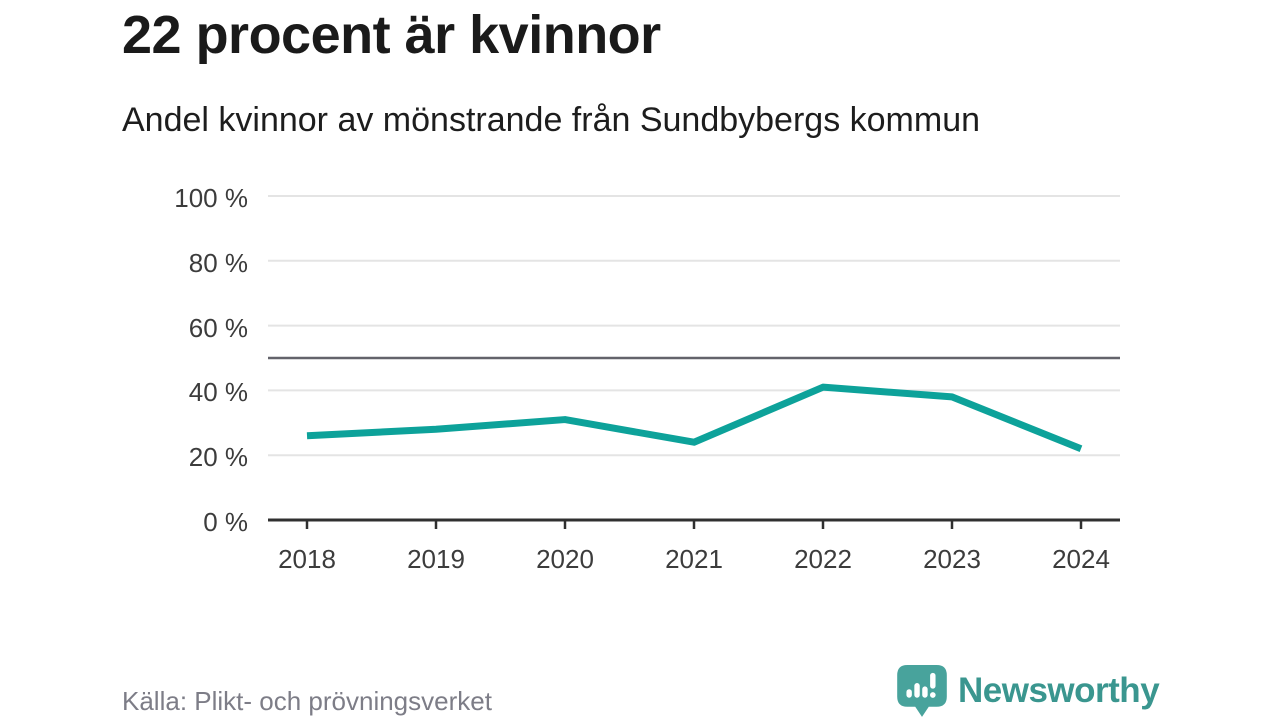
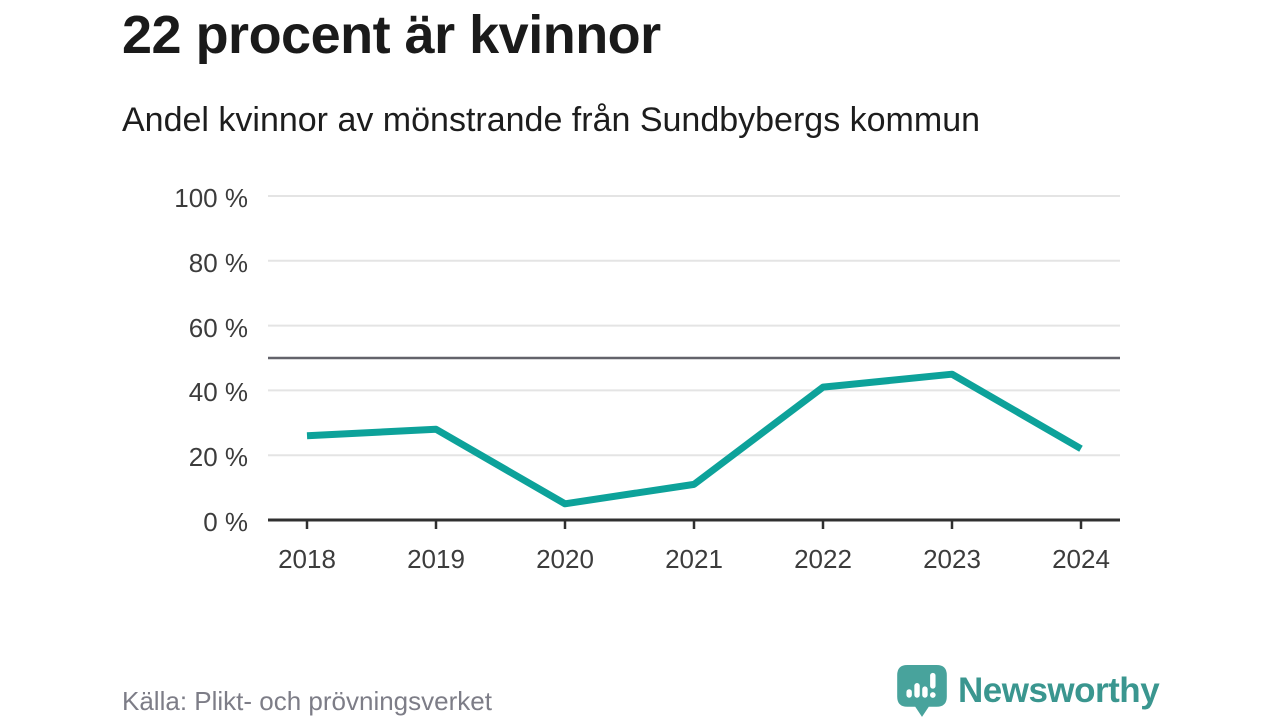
2020: 31% -> 5%
2021: 24% -> 11%
2023: 38% -> 45%
